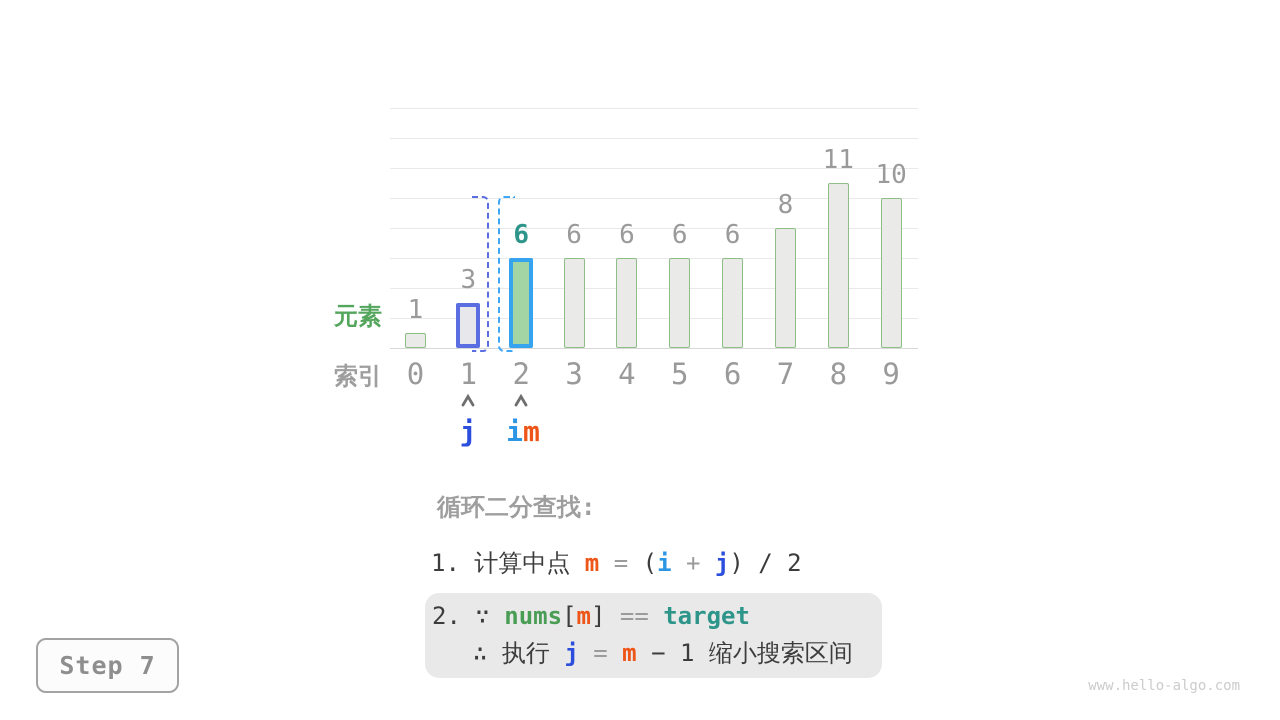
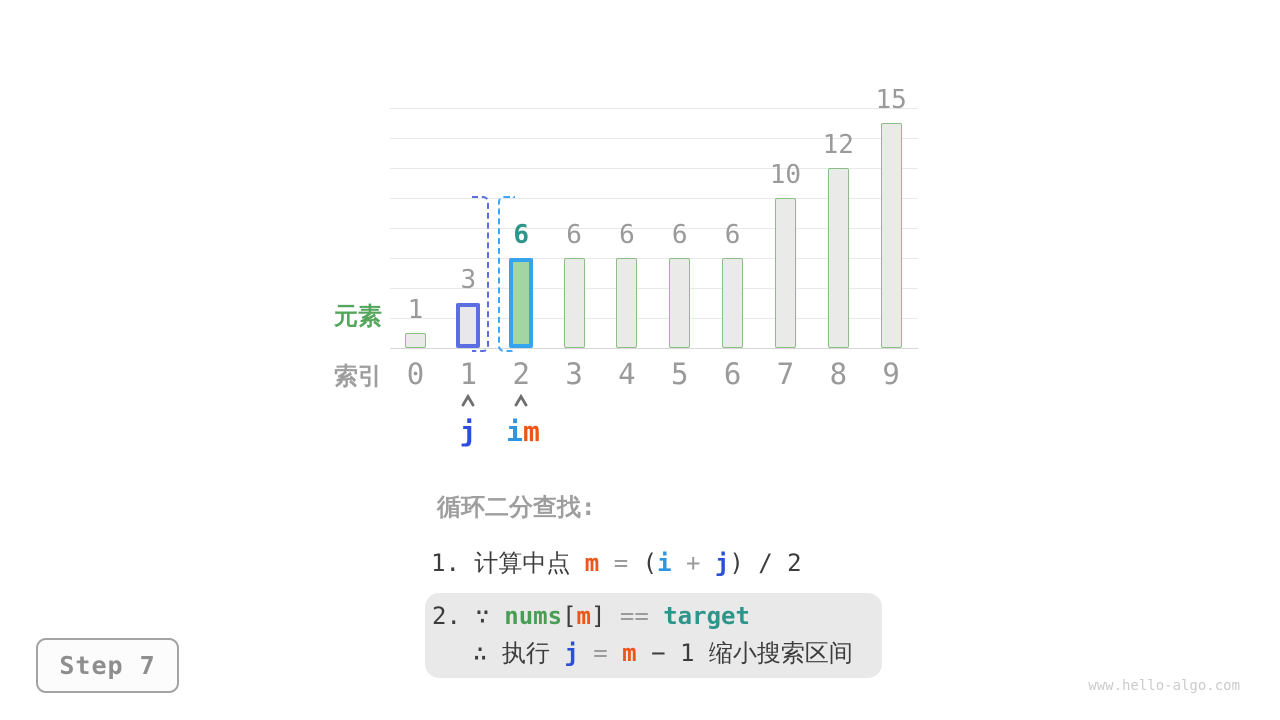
7: 8 -> 10
8: 11 -> 12
9: 10 -> 15
